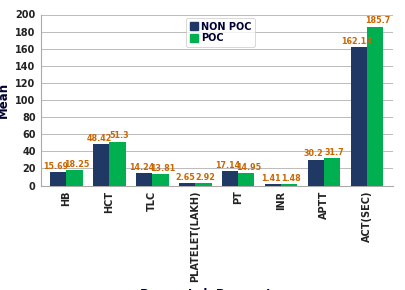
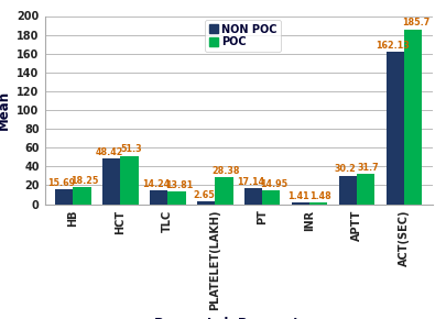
POC/PLATELET(LAKH): 2.92 -> 28.38
